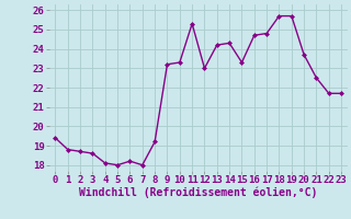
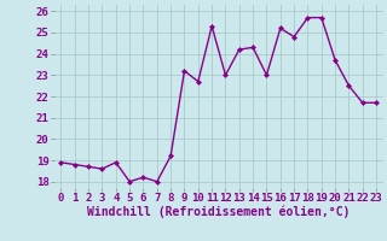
0: 19.4 -> 18.9
4: 18.1 -> 18.9
10: 23.3 -> 22.7
15: 23.3 -> 23.0
16: 24.7 -> 25.2
